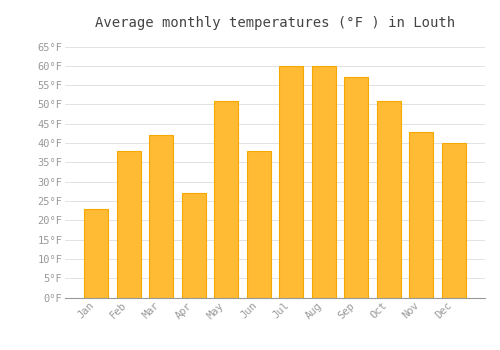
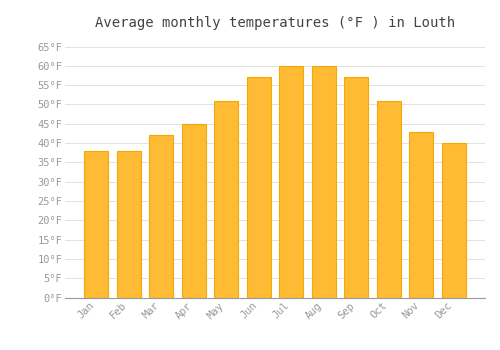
Jan: 23°F -> 38°F
Apr: 27°F -> 45°F
Jun: 38°F -> 57°F
